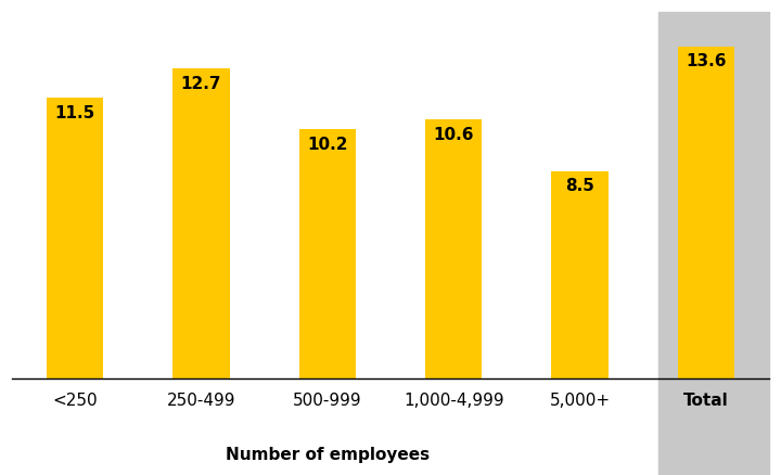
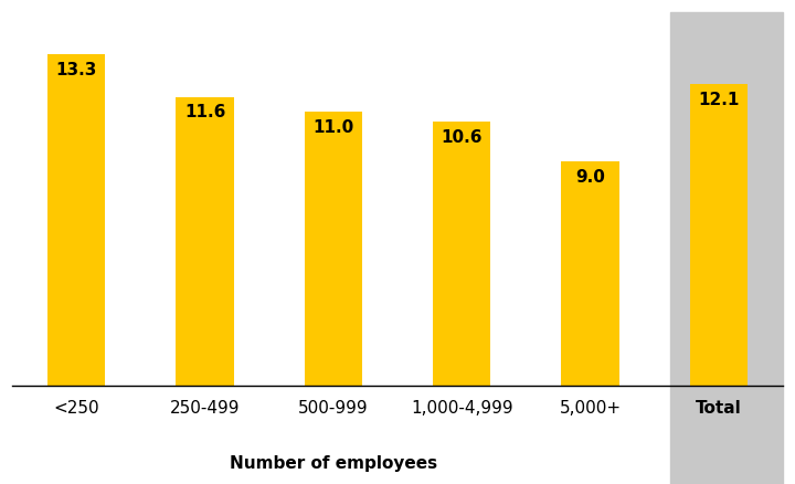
<250: 11.5 -> 13.3
250-499: 12.7 -> 11.6
500-999: 10.2 -> 11.0
5,000+: 8.5 -> 9.0
Total: 13.6 -> 12.1
